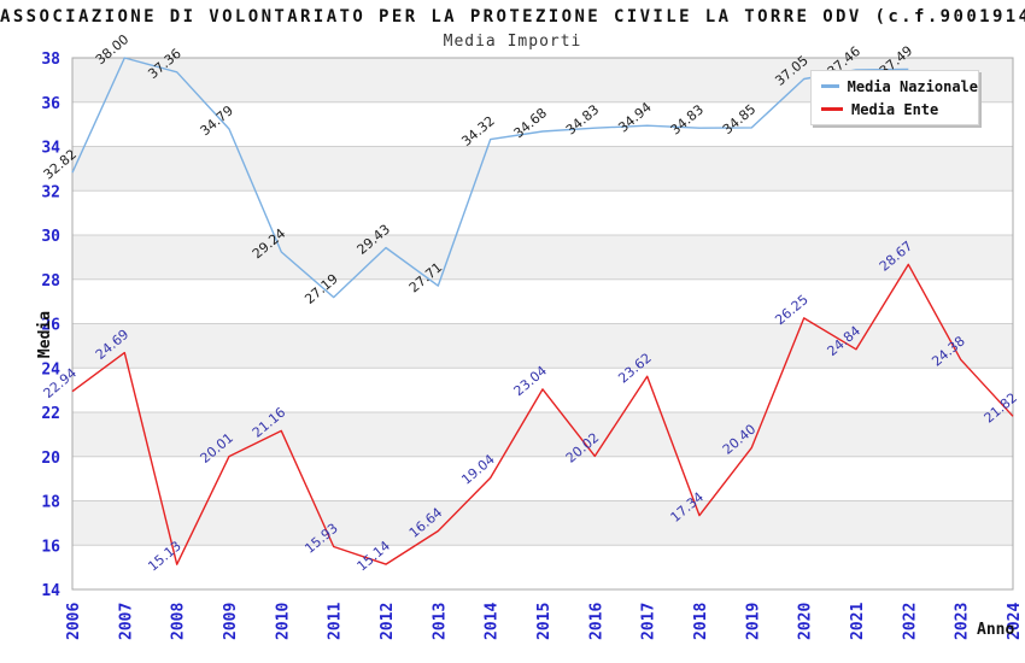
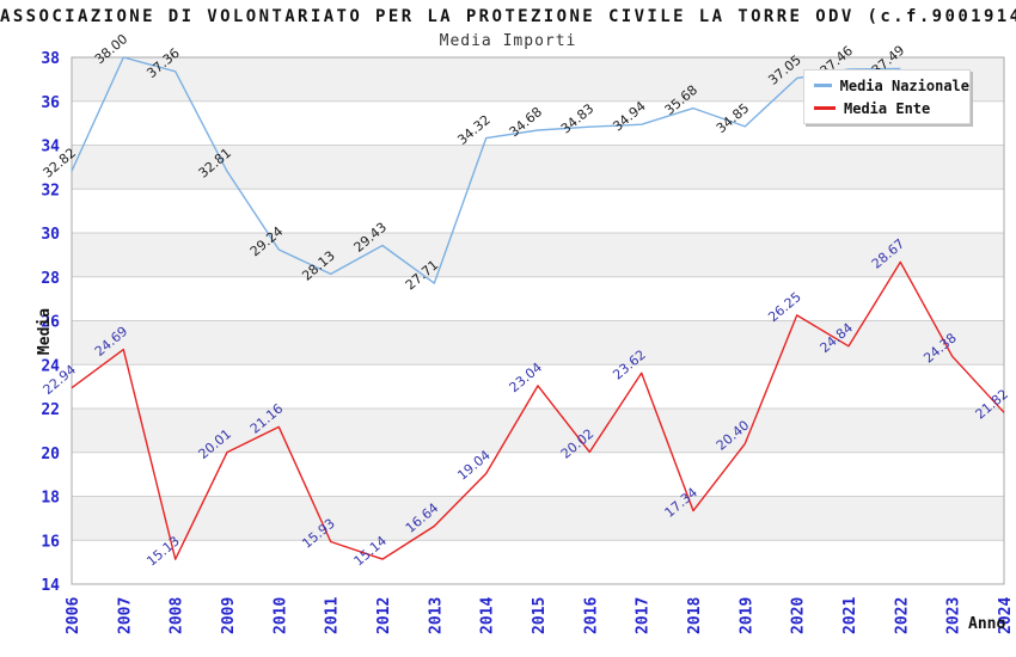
Media Nazionale/2009: 34.79 -> 32.81
Media Nazionale/2011: 27.19 -> 28.13
Media Nazionale/2018: 34.83 -> 35.68
